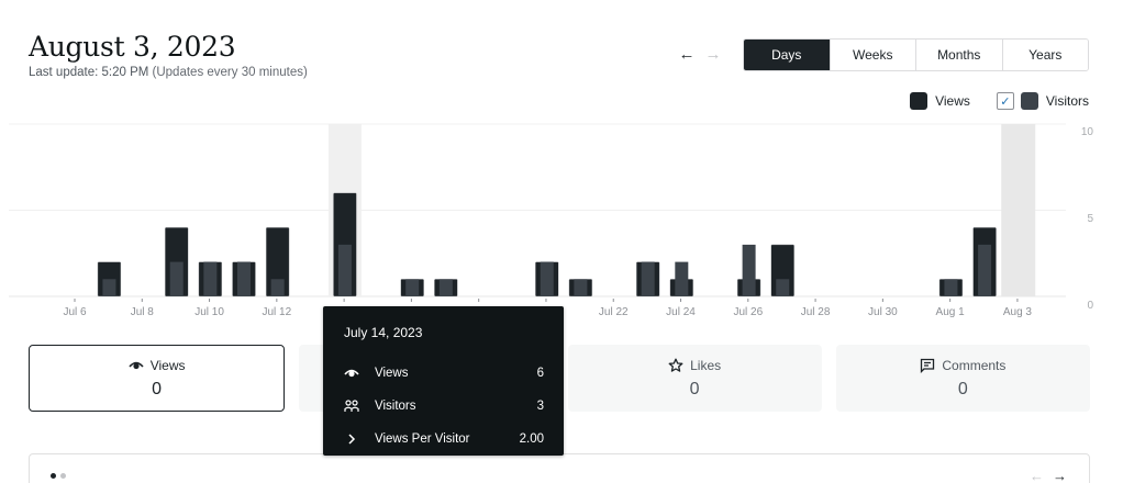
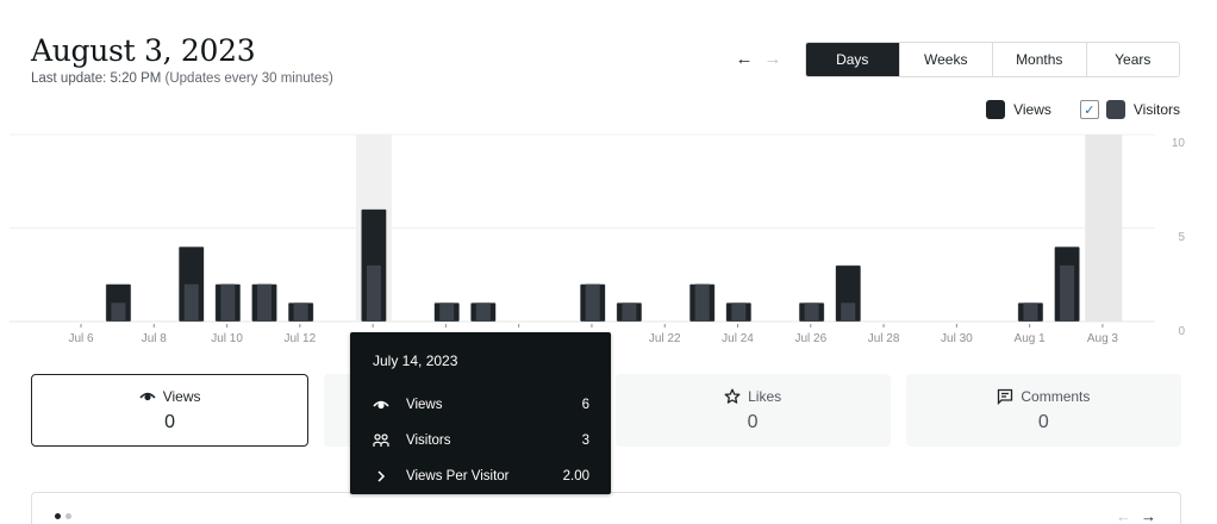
Views/Jul 12: 4 -> 1
Visitors/Jul 24: 2 -> 1
Visitors/Jul 26: 3 -> 1
